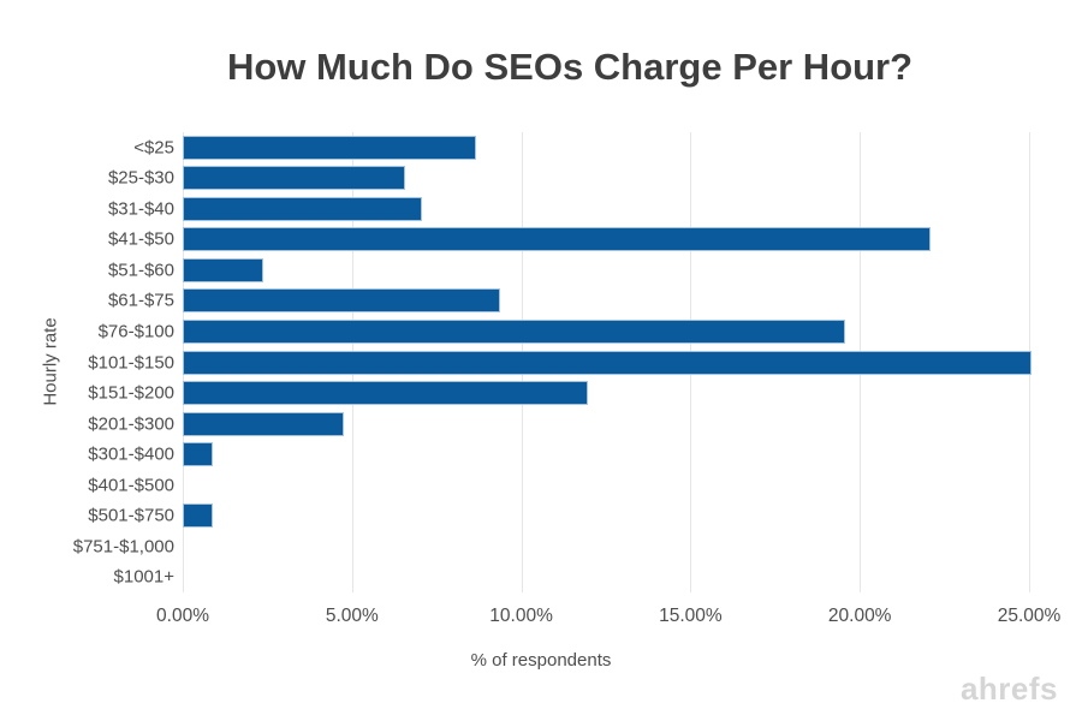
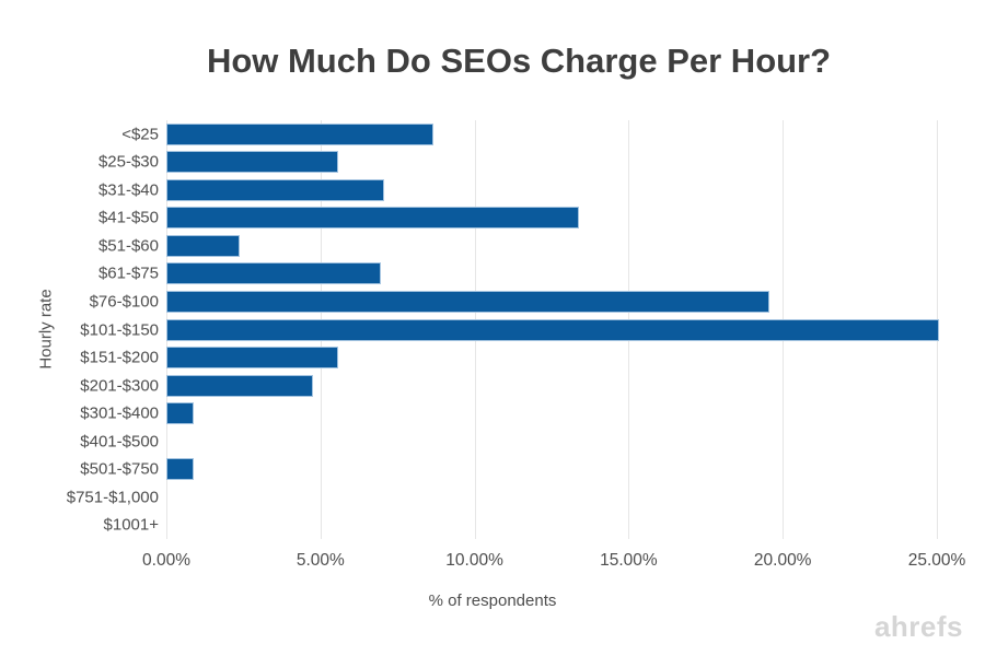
$25-$30: 6.5% -> 5.5%
$41-$50: 22.0% -> 13.3%
$61-$75: 9.3% -> 6.9%
$151-$200: 11.9% -> 5.5%
